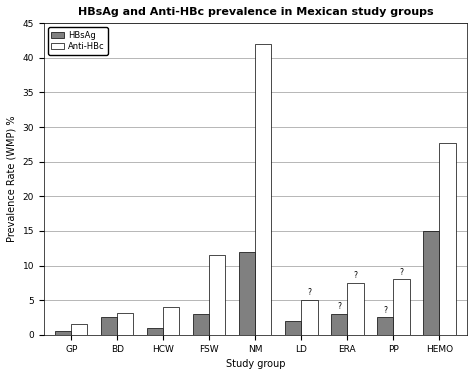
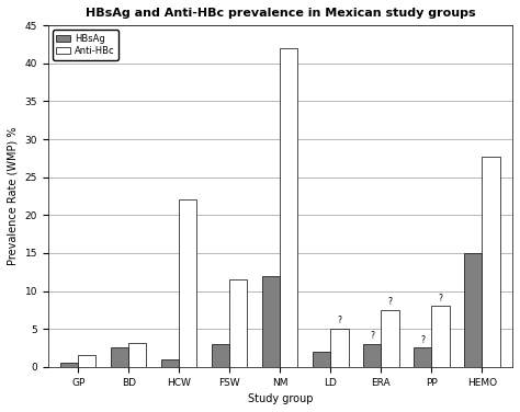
Anti-HBc/HCW: 4.0 -> 22.0
